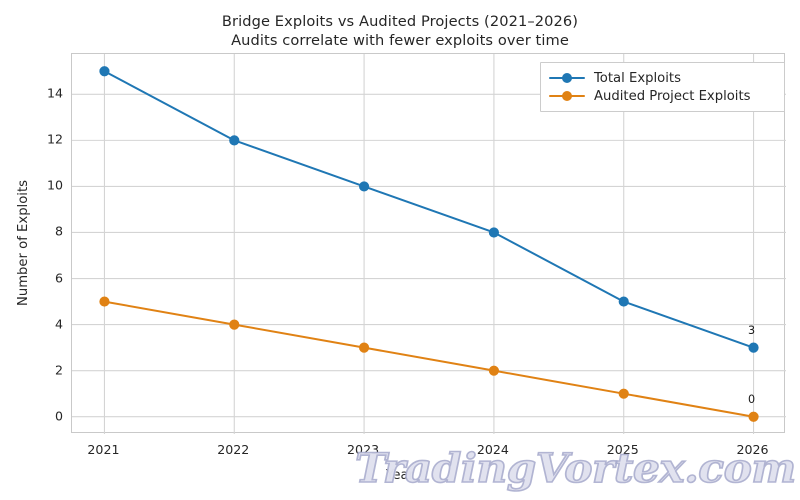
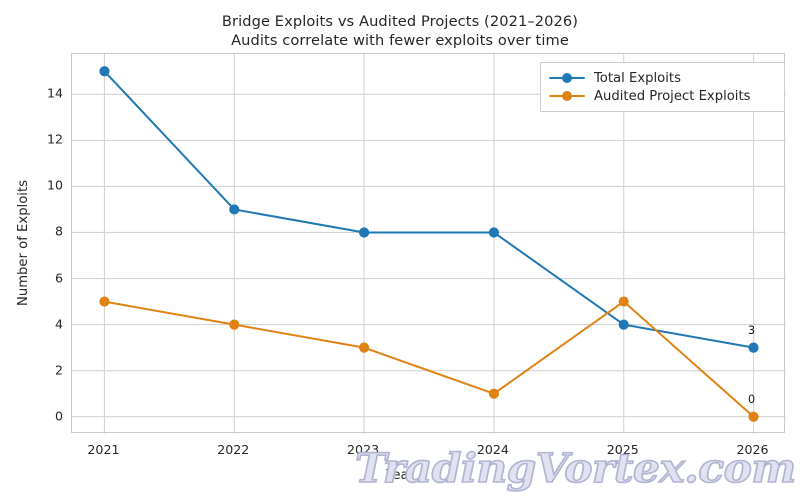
Total Exploits/2022: 12 -> 9
Total Exploits/2023: 10 -> 8
Audited Project Exploits/2024: 2 -> 1
Total Exploits/2025: 5 -> 4
Audited Project Exploits/2025: 1 -> 5
